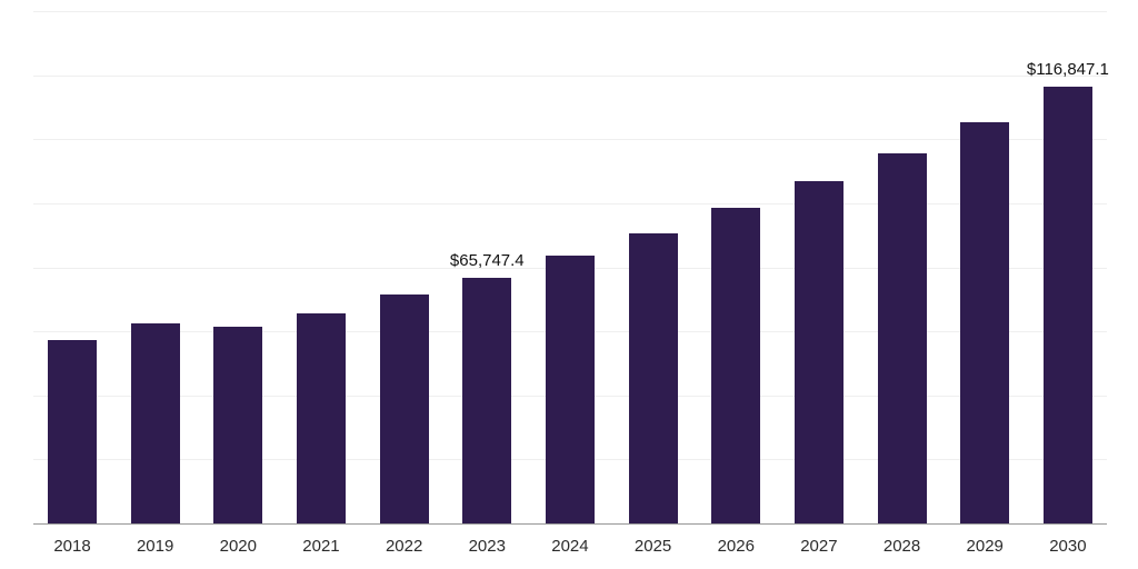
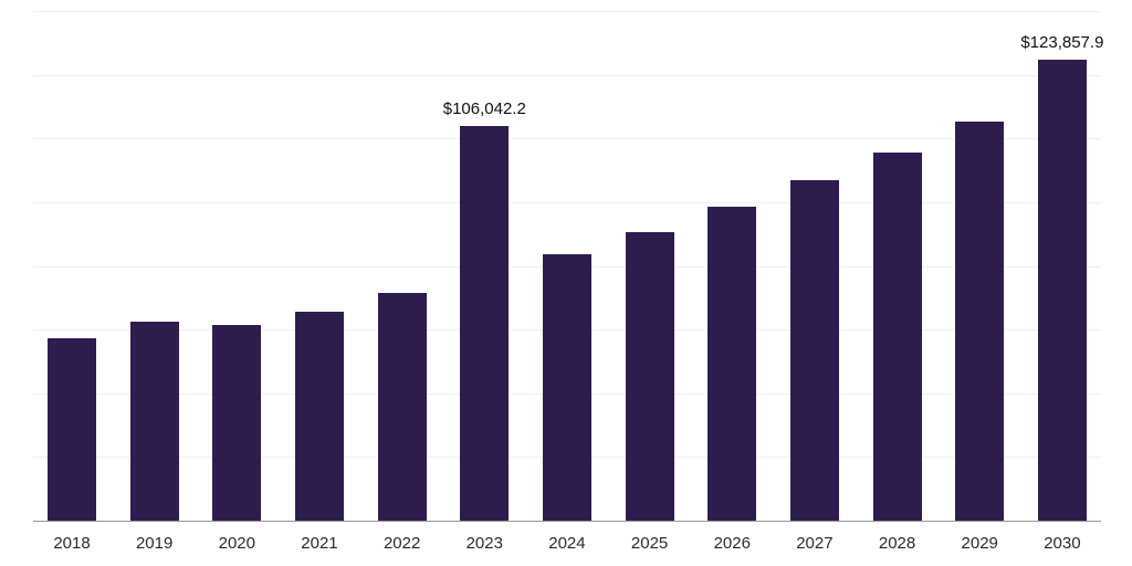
2023: $65,747.4 -> $106,042.2
2030: $116,847.1 -> $123,857.9
